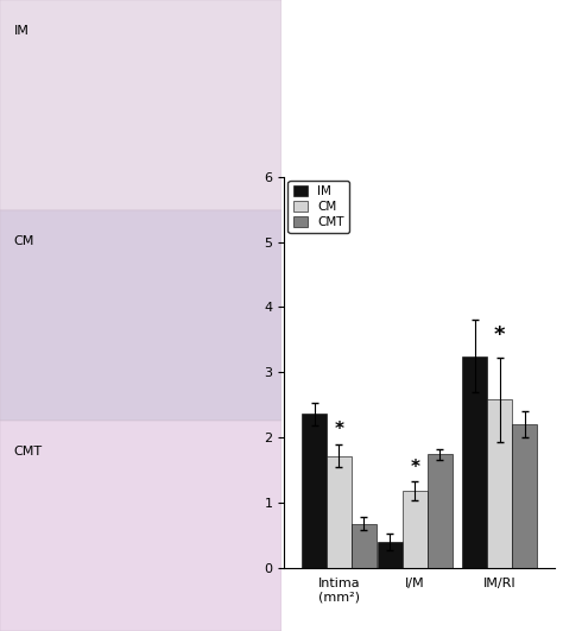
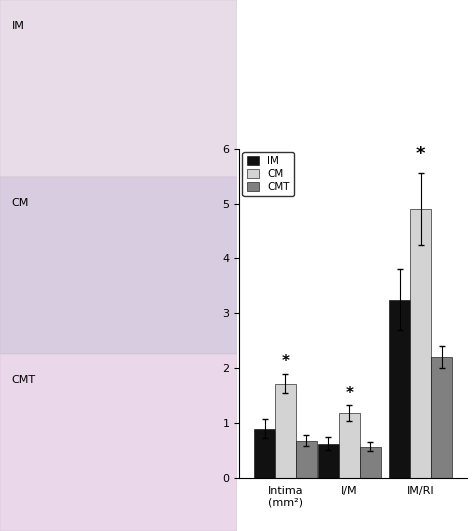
IM/Intima (mm²): 2.36 -> 0.90
IM/I/M: 0.40 -> 0.62
CMT/I/M: 1.74 -> 0.57
CM/IM/RI: 2.58 -> 4.90
